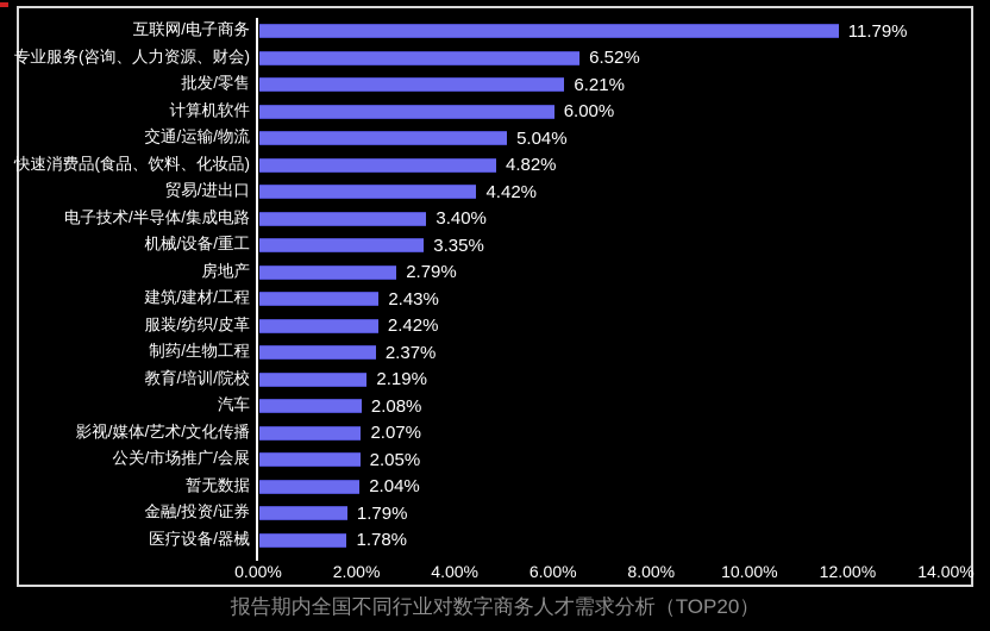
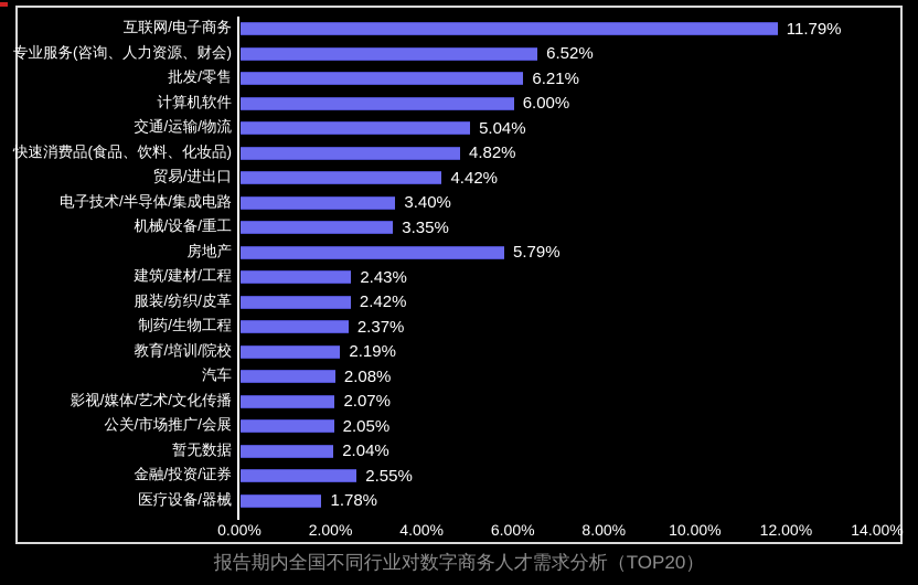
房地产: 2.79% -> 5.79%
金融/投资/证券: 1.79% -> 2.55%
